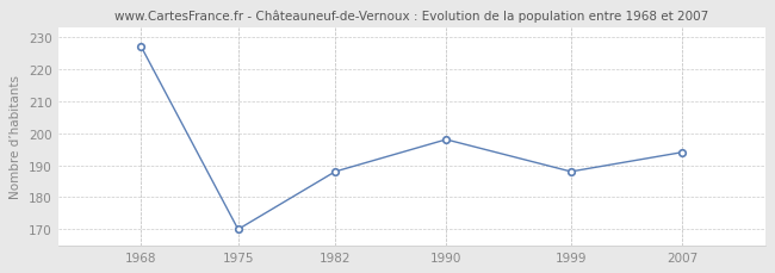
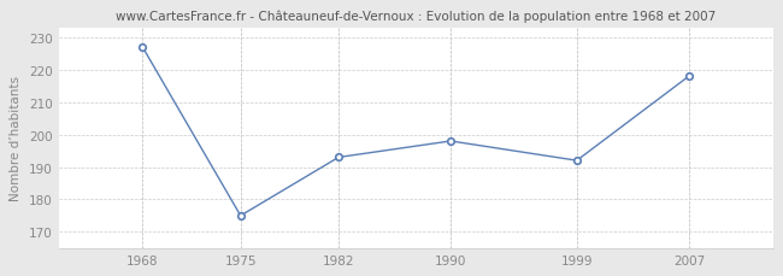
1975: 170 -> 175
1982: 188 -> 193
1999: 188 -> 192
2007: 194 -> 218
